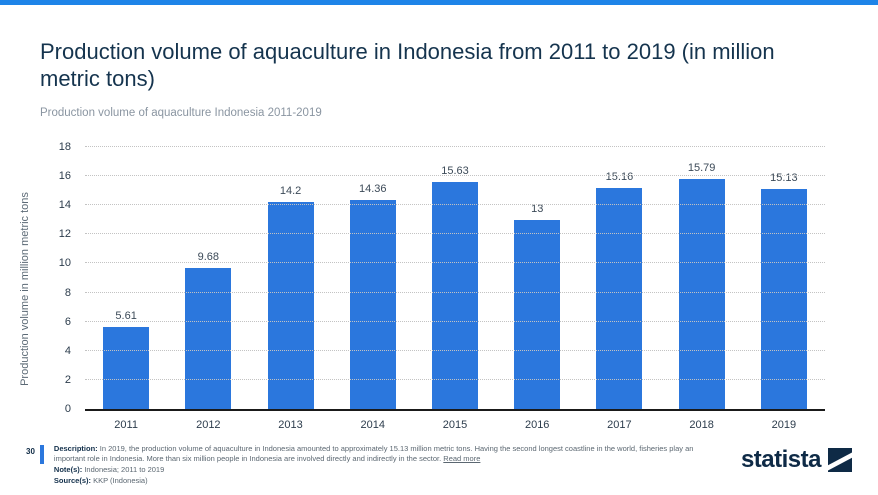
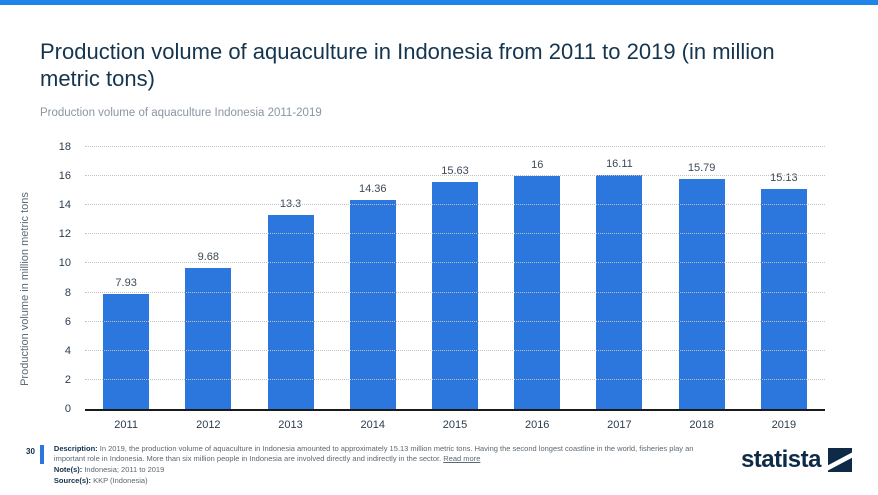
2011: 5.61 -> 7.93
2013: 14.2 -> 13.3
2016: 13 -> 16
2017: 15.16 -> 16.11
